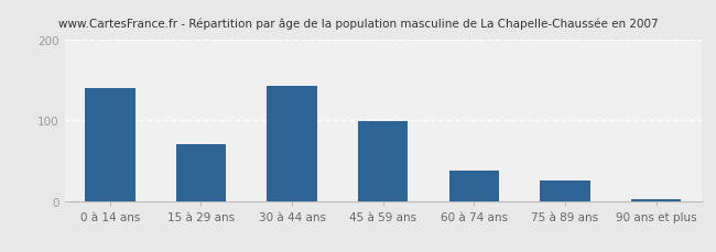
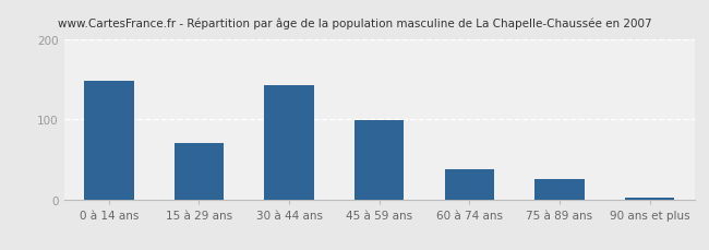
0 à 14 ans: 140 -> 148
